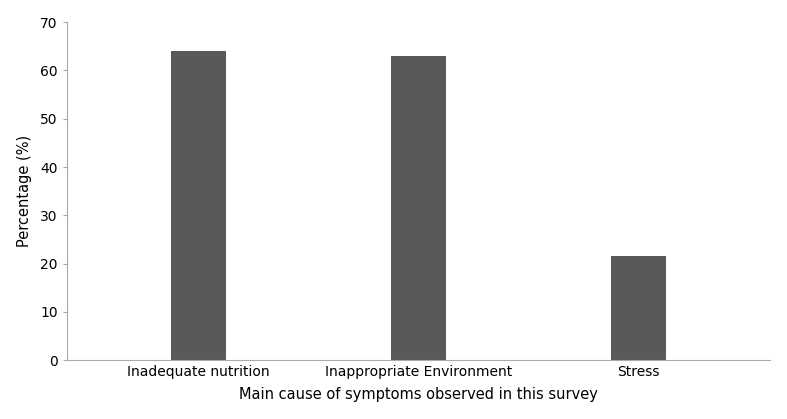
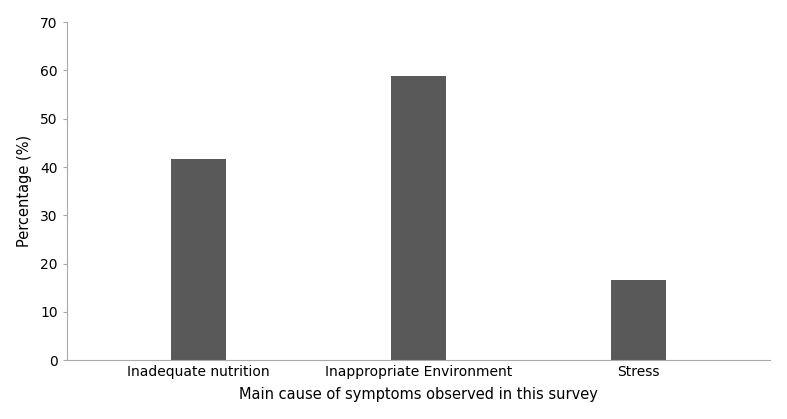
Inadequate nutrition: 64.0 -> 41.7
Inappropriate Environment: 63.0 -> 58.8
Stress: 21.5 -> 16.7
